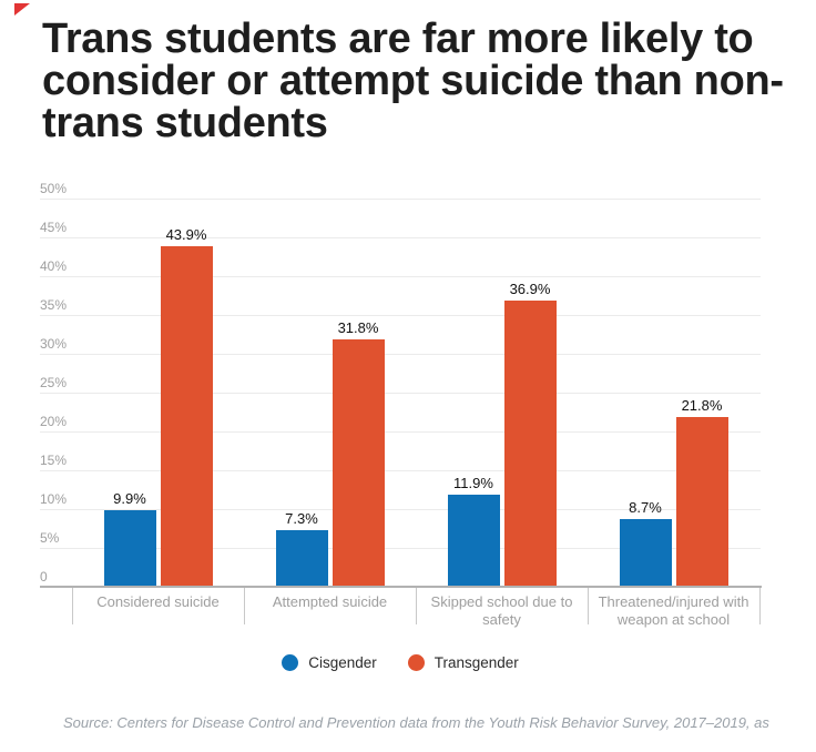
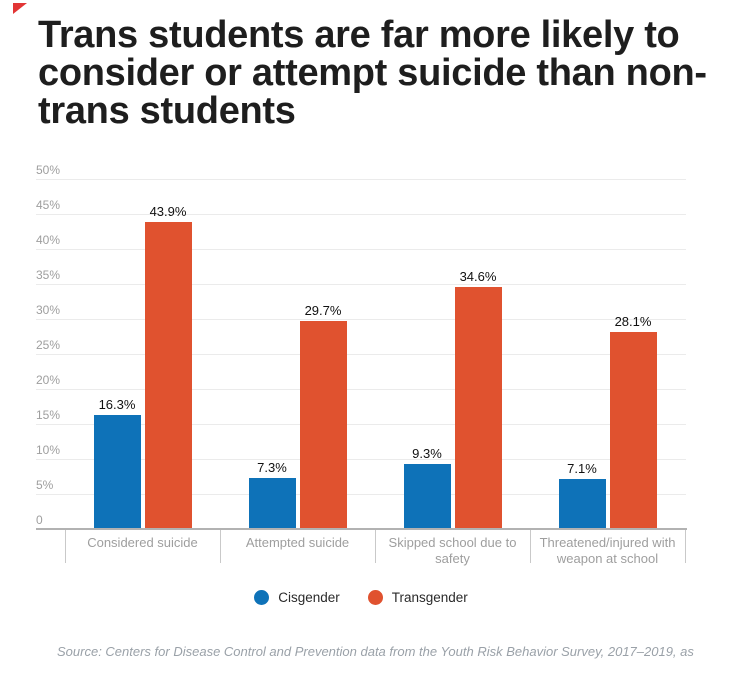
Cisgender/Considered suicide: 9.9% -> 16.3%
Transgender/Attempted suicide: 31.8% -> 29.7%
Cisgender/Skipped school due to safety: 11.9% -> 9.3%
Transgender/Skipped school due to safety: 36.9% -> 34.6%
Cisgender/Threatened/injured with weapon at school: 8.7% -> 7.1%
Transgender/Threatened/injured with weapon at school: 21.8% -> 28.1%
